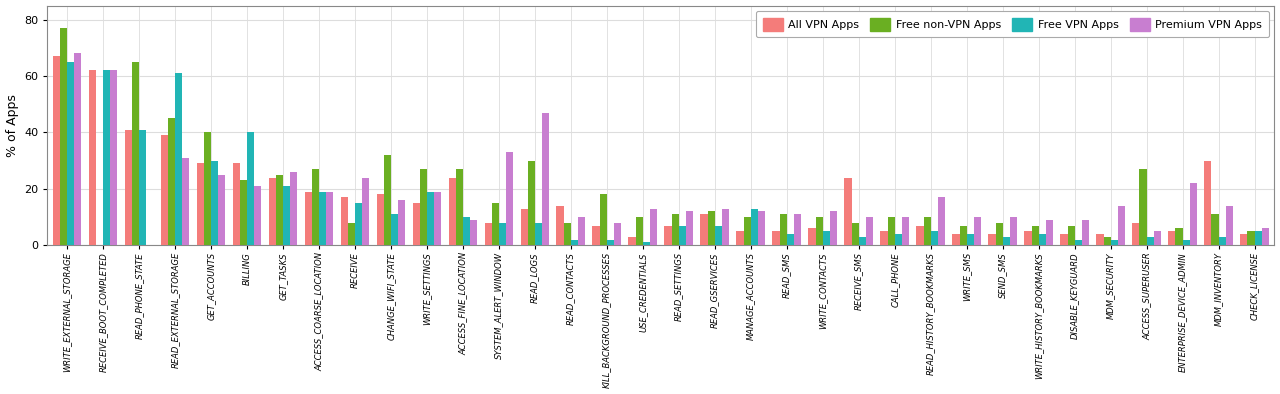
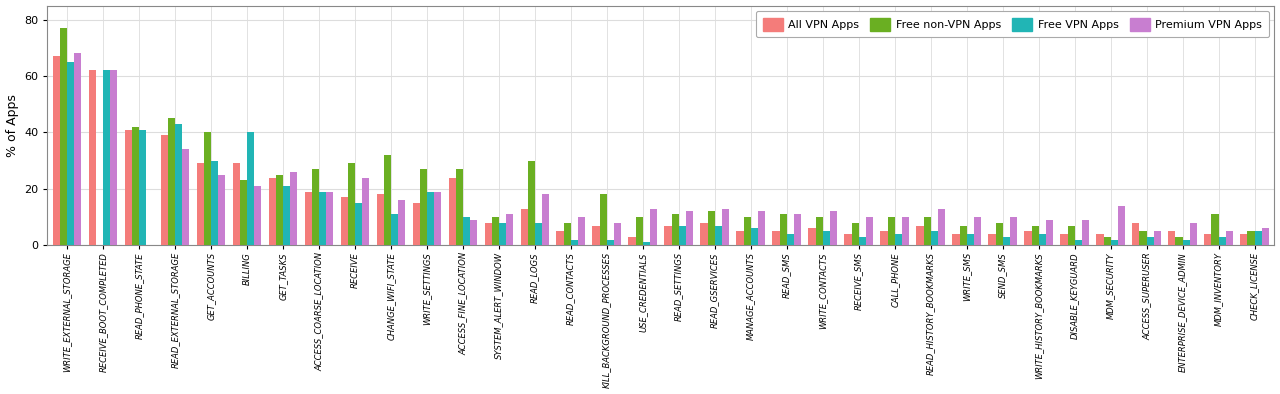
Free non-VPN Apps/READ_PHONE_STATE: 65 -> 42
Free VPN Apps/READ_EXTERNAL_STORAGE: 61 -> 43
Premium VPN Apps/READ_EXTERNAL_STORAGE: 31 -> 34
Free non-VPN Apps/RECEIVE: 8 -> 29
Free non-VPN Apps/SYSTEM_ALERT_WINDOW: 15 -> 10
Premium VPN Apps/SYSTEM_ALERT_WINDOW: 33 -> 11
Premium VPN Apps/READ_LOGS: 47 -> 18
All VPN Apps/READ_CONTACTS: 14 -> 5
All VPN Apps/READ_GSERVICES: 11 -> 8
Free VPN Apps/MANAGE_ACCOUNTS: 13 -> 6
All VPN Apps/RECEIVE_SMS: 24 -> 4
Premium VPN Apps/READ_HISTORY_BOOKMARKS: 17 -> 13
Free non-VPN Apps/ACCESS_SUPERUSER: 27 -> 5
Free non-VPN Apps/ENTERPRISE_DEVICE_ADMIN: 6 -> 3
Premium VPN Apps/ENTERPRISE_DEVICE_ADMIN: 22 -> 8
All VPN Apps/MDM_INVENTORY: 30 -> 4
Premium VPN Apps/MDM_INVENTORY: 14 -> 5
